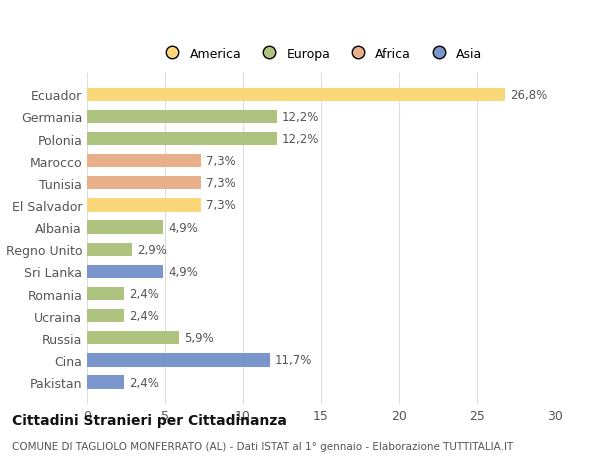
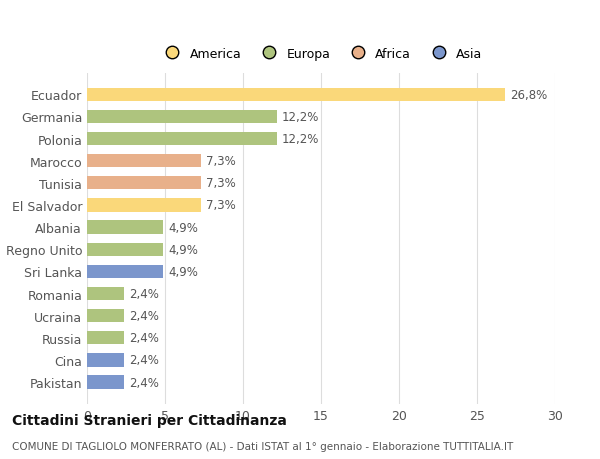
Regno Unito: 2,9% -> 4,9%
Russia: 5,9% -> 2,4%
Cina: 11,7% -> 2,4%
